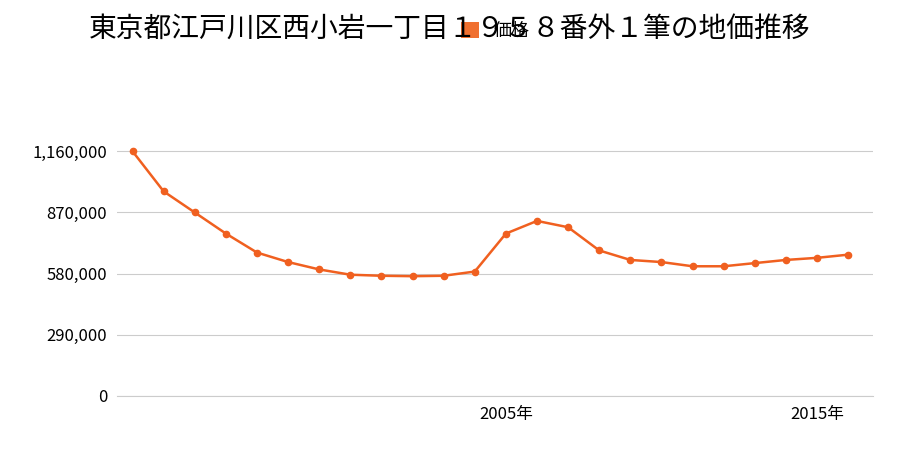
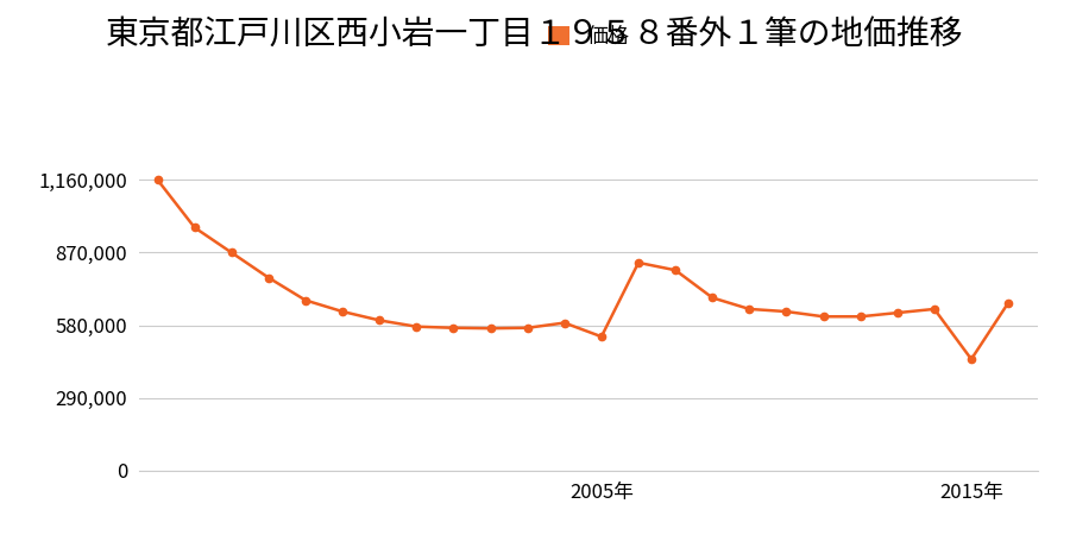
2005年: 770,000 -> 535,000
2015年: 655,000 -> 445,000
